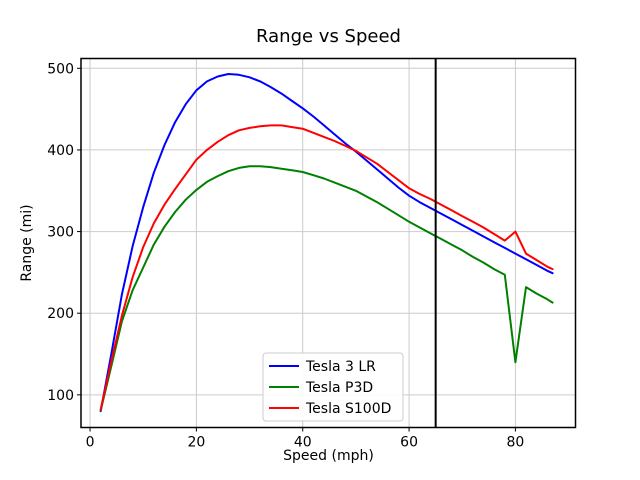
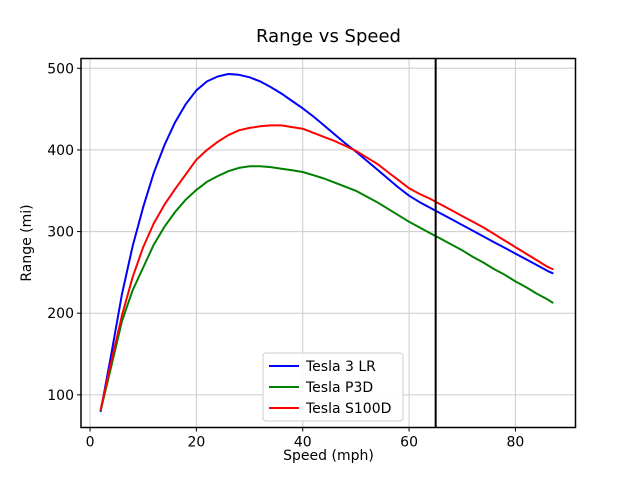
Tesla P3D/80: 140 -> 240
Tesla S100D/80: 300 -> 280
